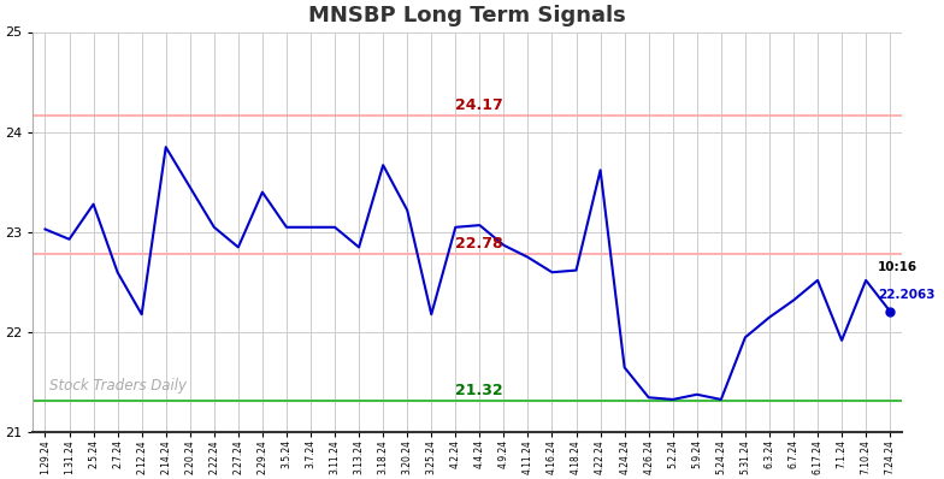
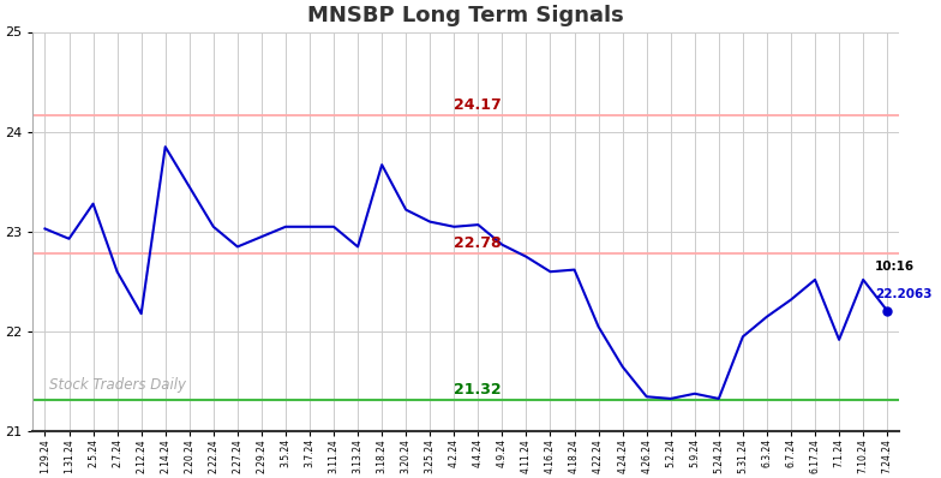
2.29.24: 23.40 -> 22.95
3.25.24: 22.18 -> 23.10
4.22.24: 23.62 -> 22.05
